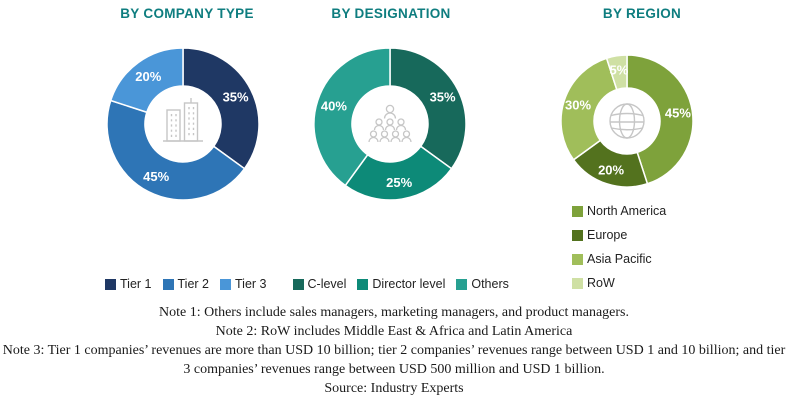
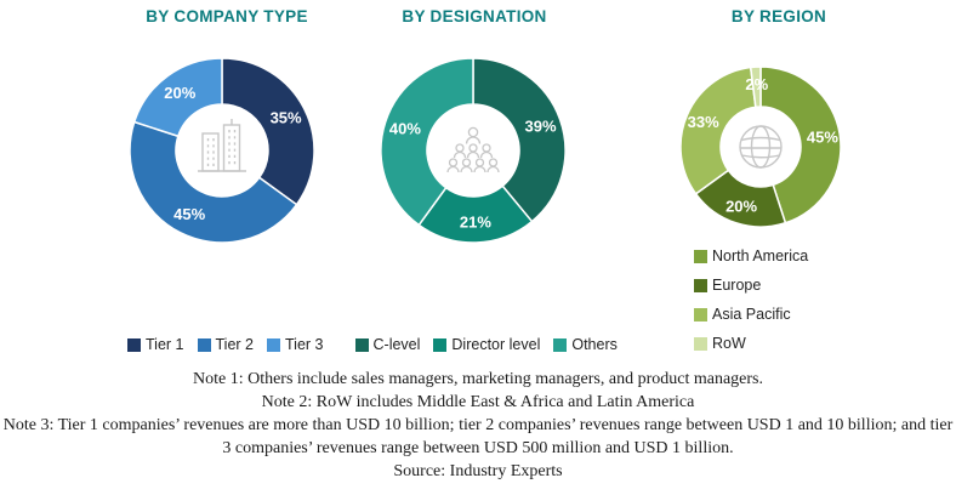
BY DESIGNATION/C-level: 35% -> 39%
BY DESIGNATION/Director level: 25% -> 21%
BY REGION/Asia Pacific: 30% -> 33%
BY REGION/RoW: 5% -> 2%
